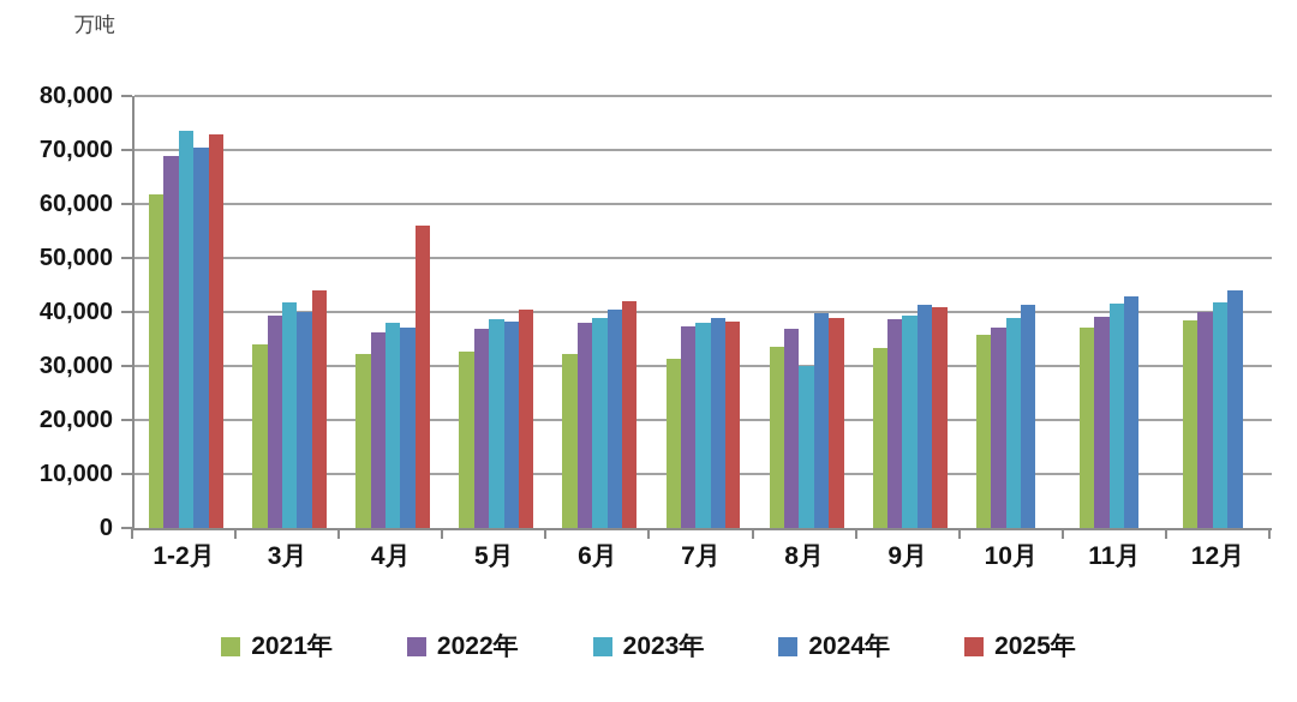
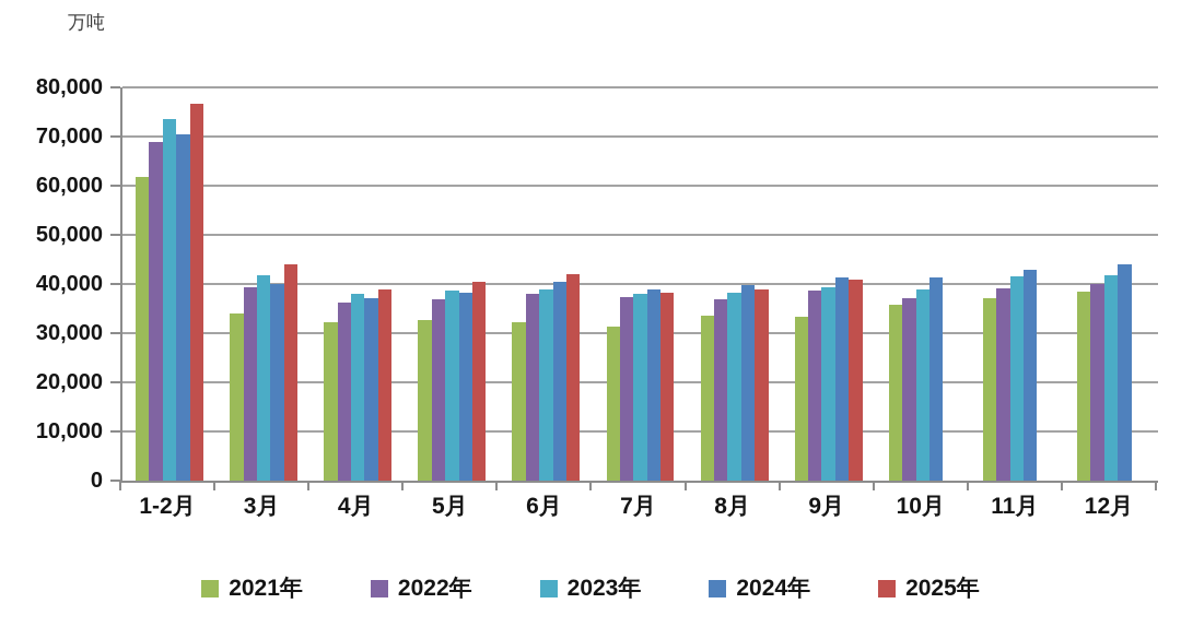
2025年/1-2月: 73000 -> 77000
2025年/4月: 56000 -> 39000
2023年/8月: 30000 -> 38000
